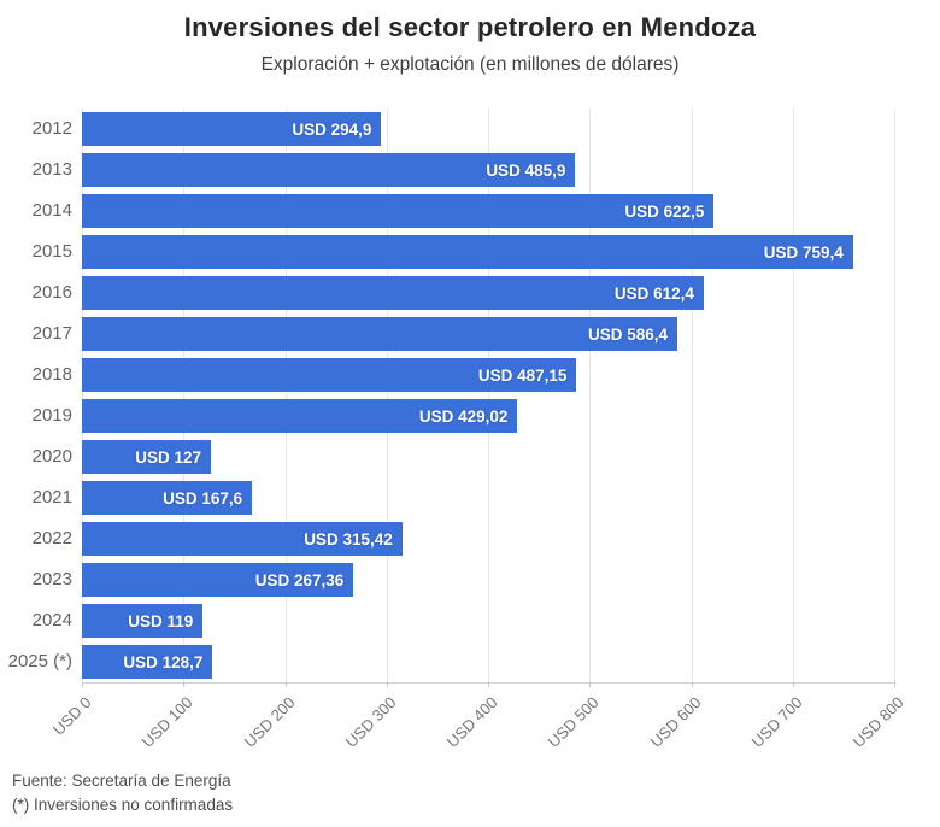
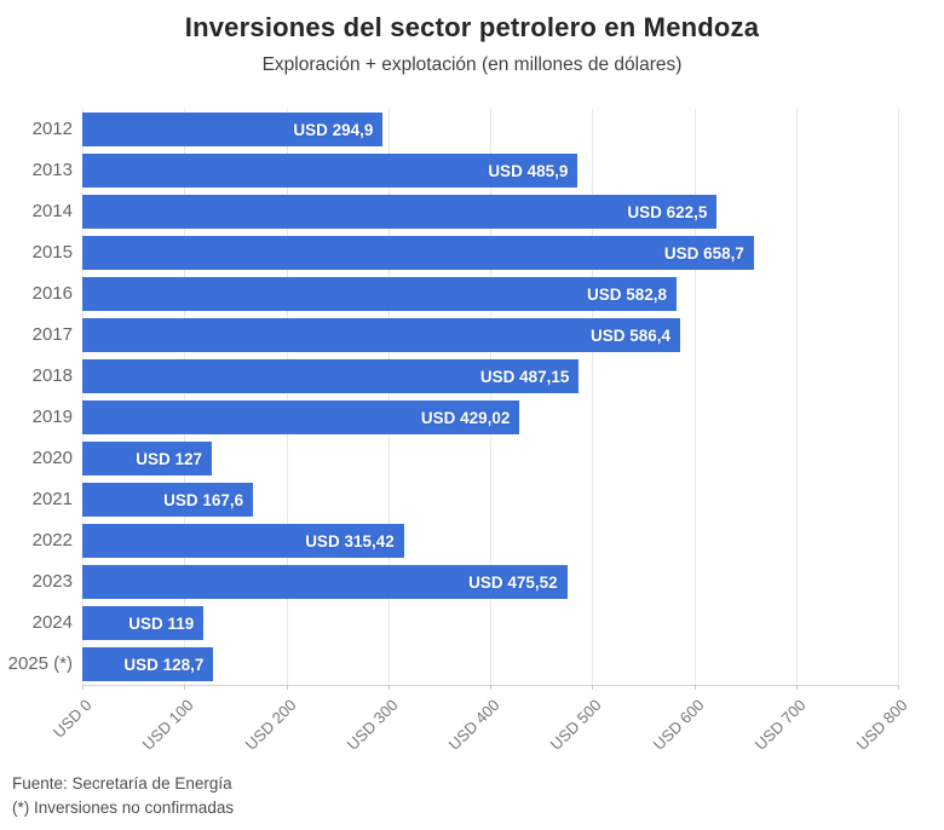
2015: 759,4 -> 658,7
2016: 612,4 -> 582,8
2023: 267,36 -> 475,52
